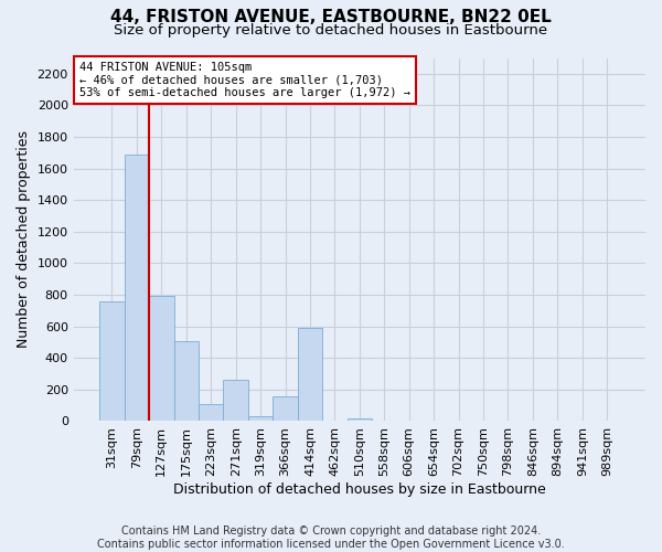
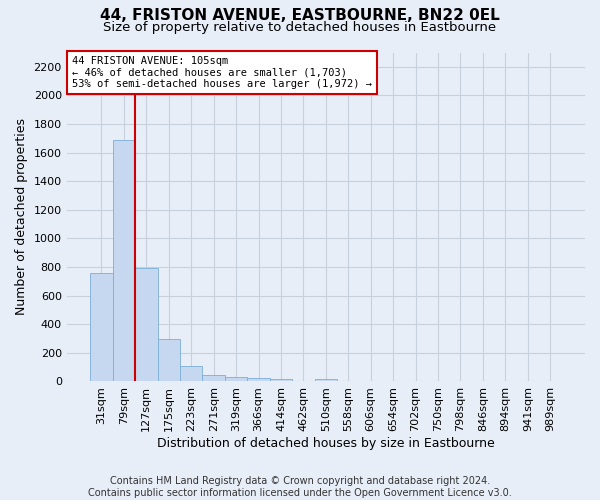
175sqm: 510 -> 300
271sqm: 260 -> 40
366sqm: 160 -> 20
414sqm: 590 -> 20
